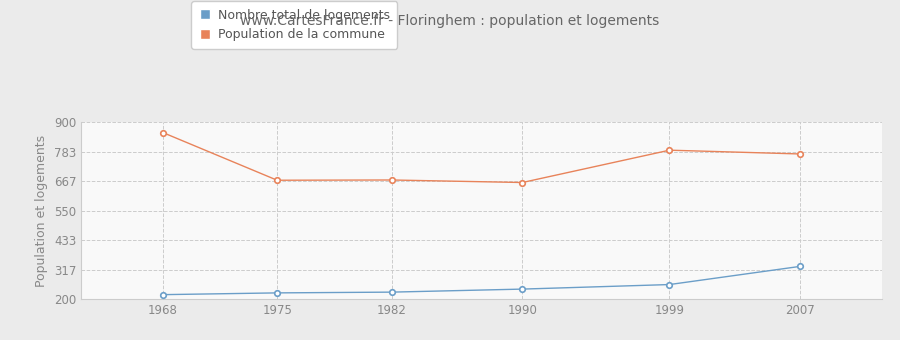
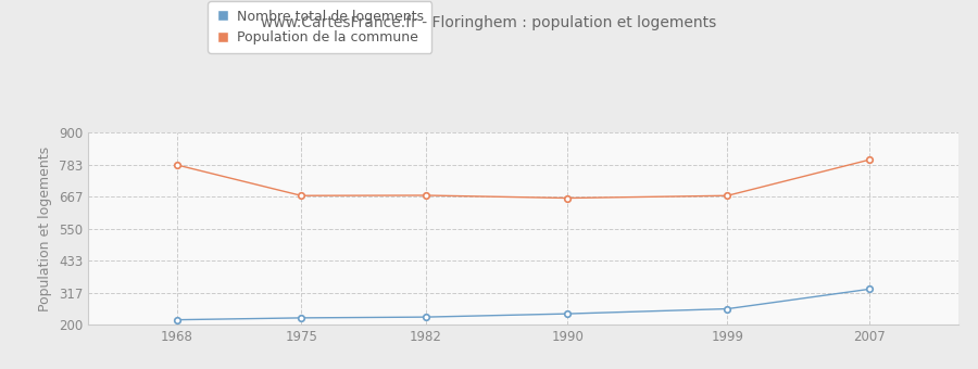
Population de la commune/1968: 860 -> 783
Population de la commune/1999: 790 -> 671
Population de la commune/2007: 775 -> 802
